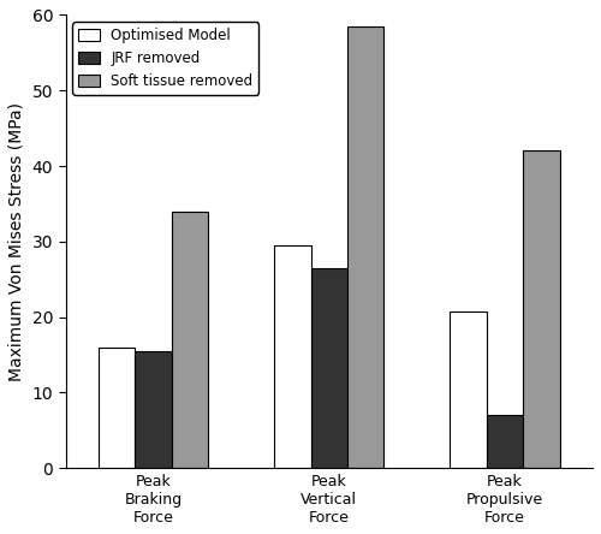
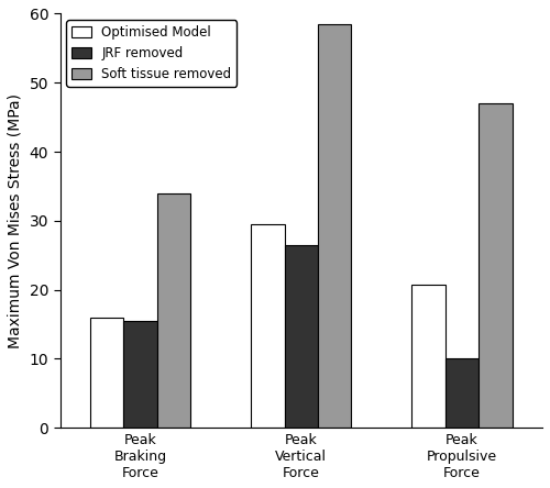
JRF removed/Peak Propulsive Force: 7.0 -> 10.0
Soft tissue removed/Peak Propulsive Force: 42.0 -> 47.0
